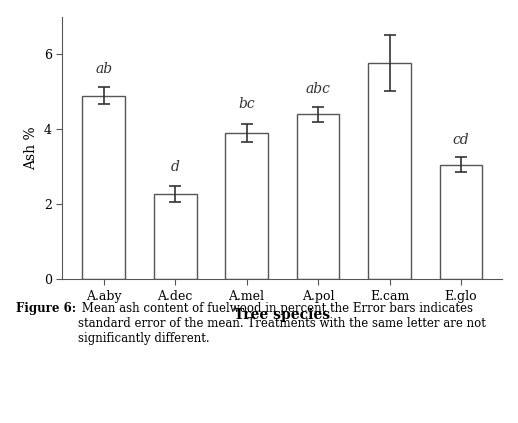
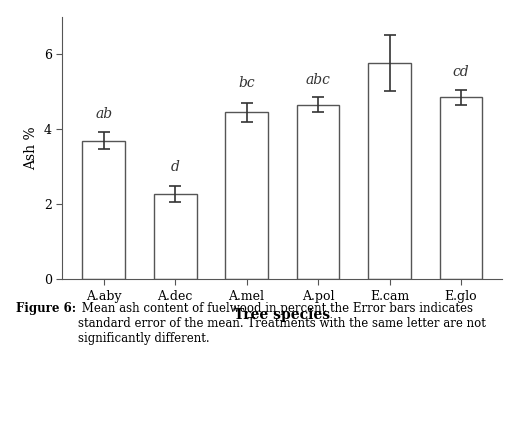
A.aby: 4.90 -> 3.70
A.mel: 3.90 -> 4.45
A.pol: 4.40 -> 4.65
E.glo: 3.05 -> 4.85
